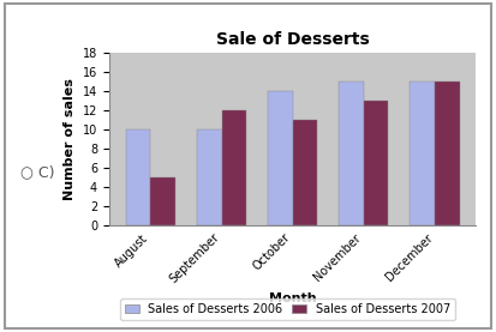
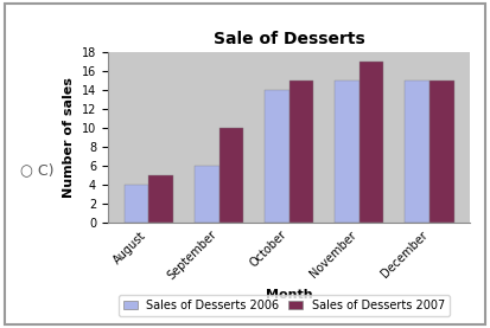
Sales of Desserts 2006/August: 10 -> 4
Sales of Desserts 2006/September: 10 -> 6
Sales of Desserts 2007/September: 12 -> 10
Sales of Desserts 2007/October: 11 -> 15
Sales of Desserts 2007/November: 13 -> 17
